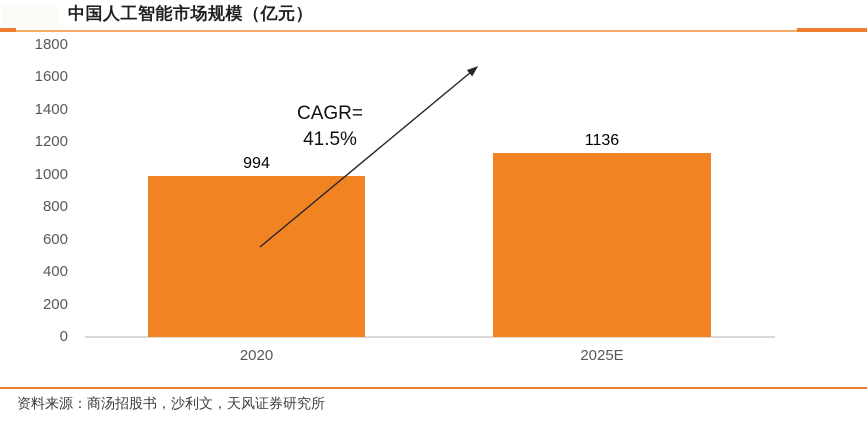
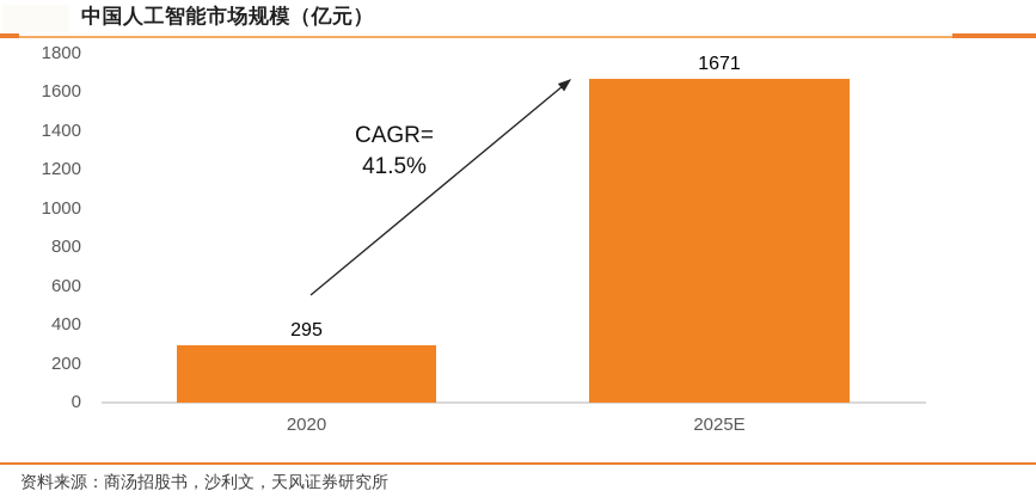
2020: 994 -> 295
2025E: 1136 -> 1671
